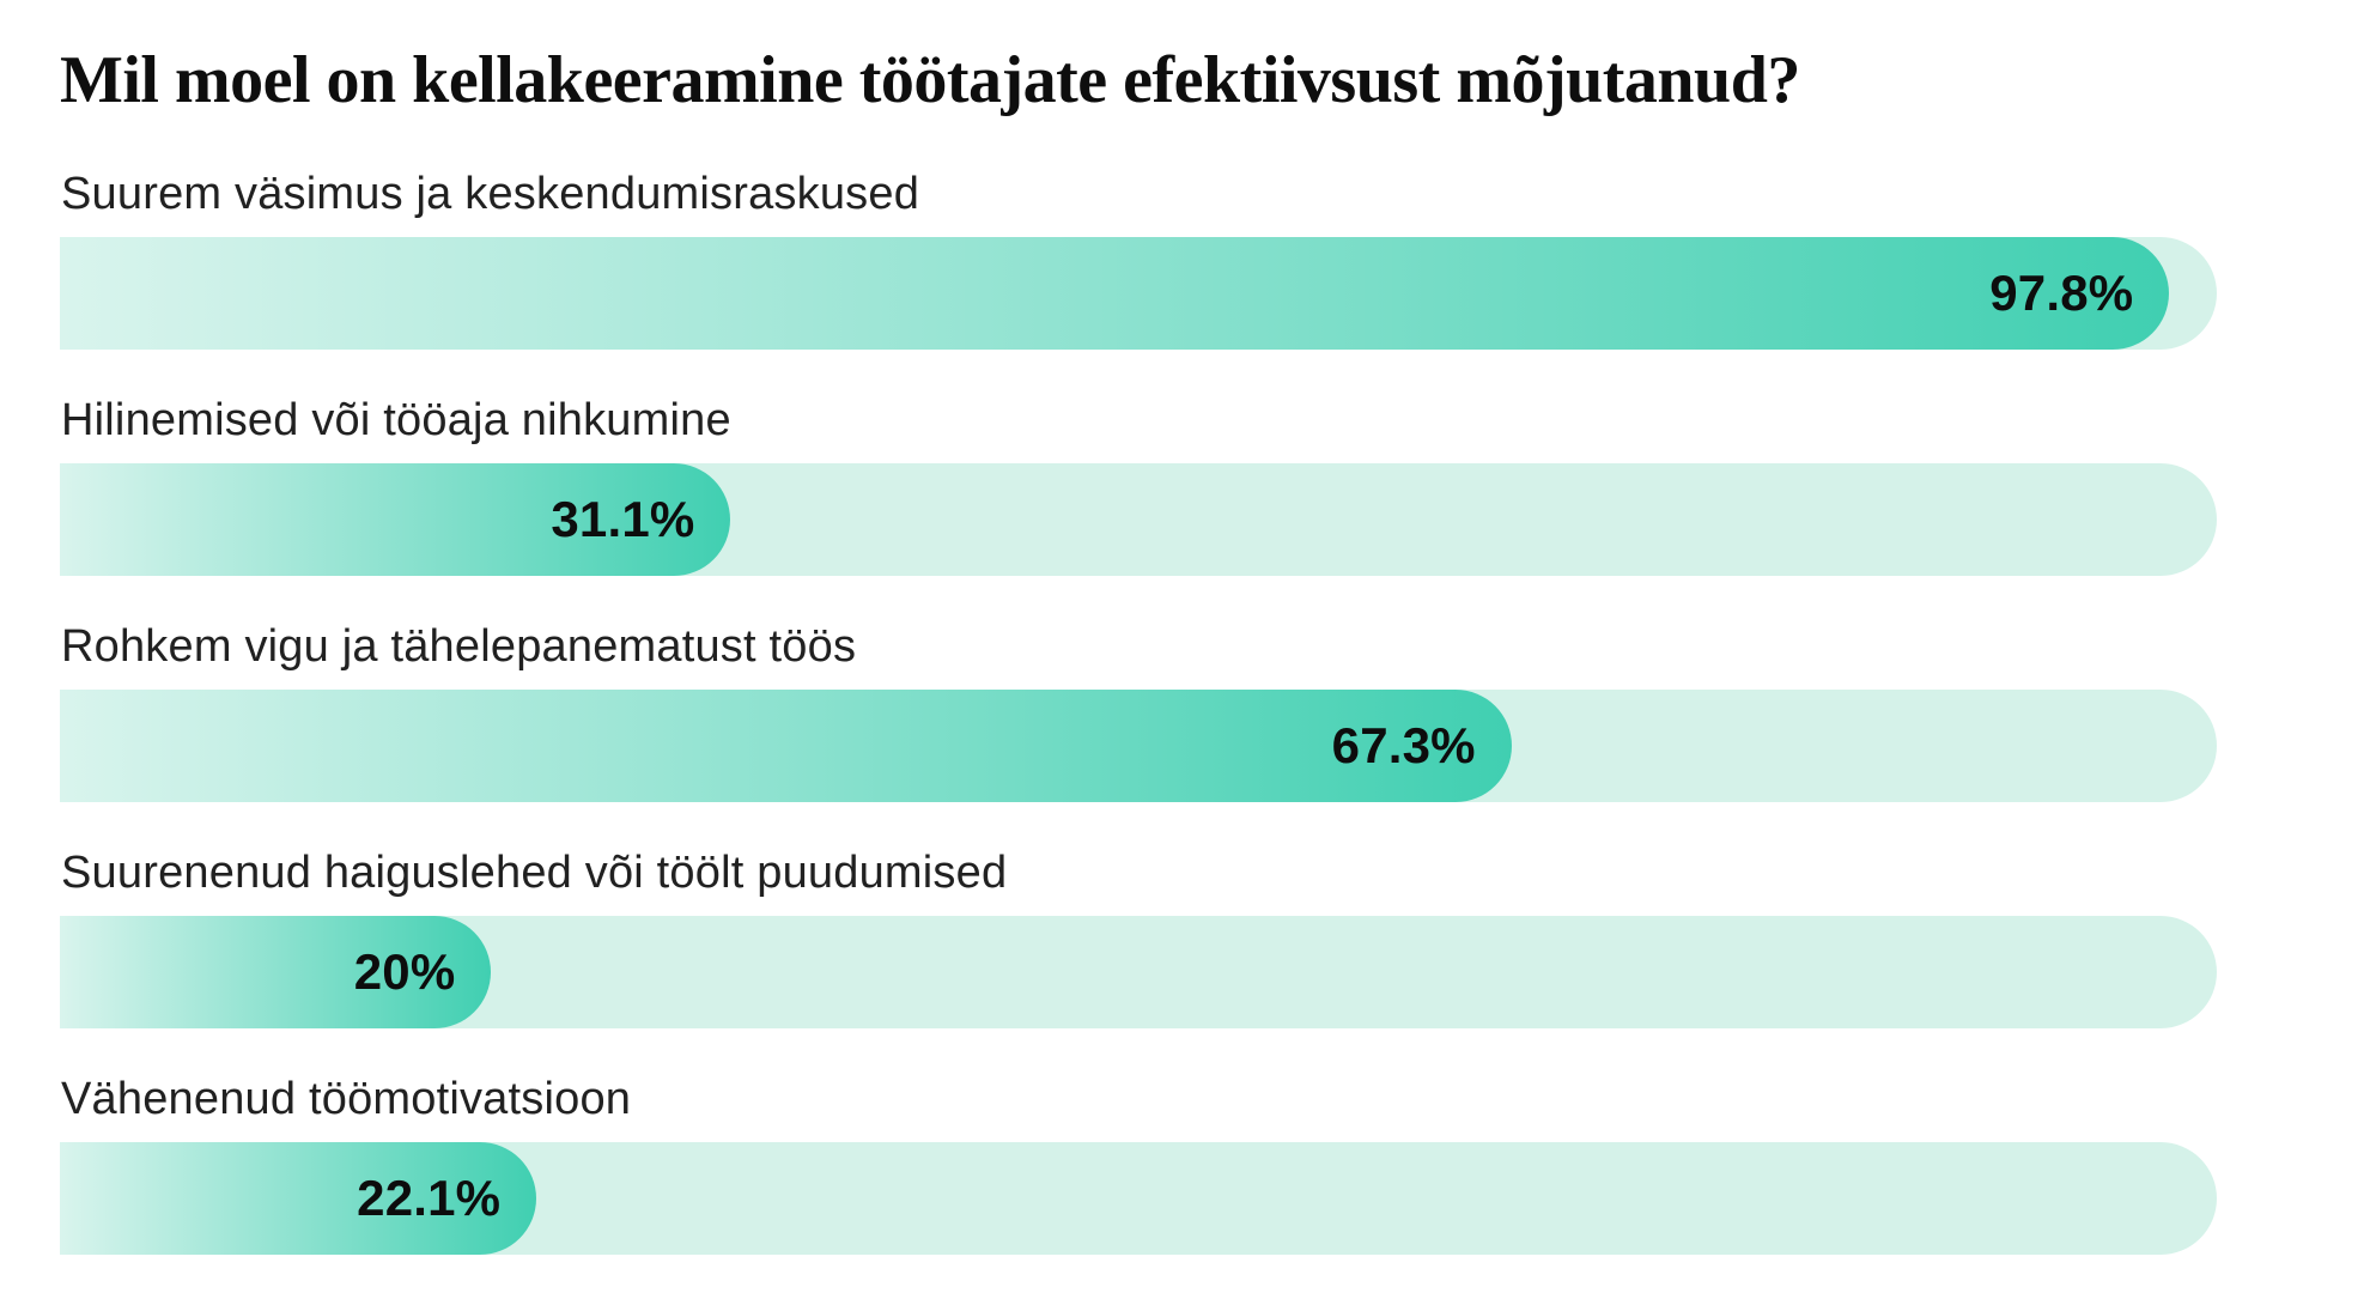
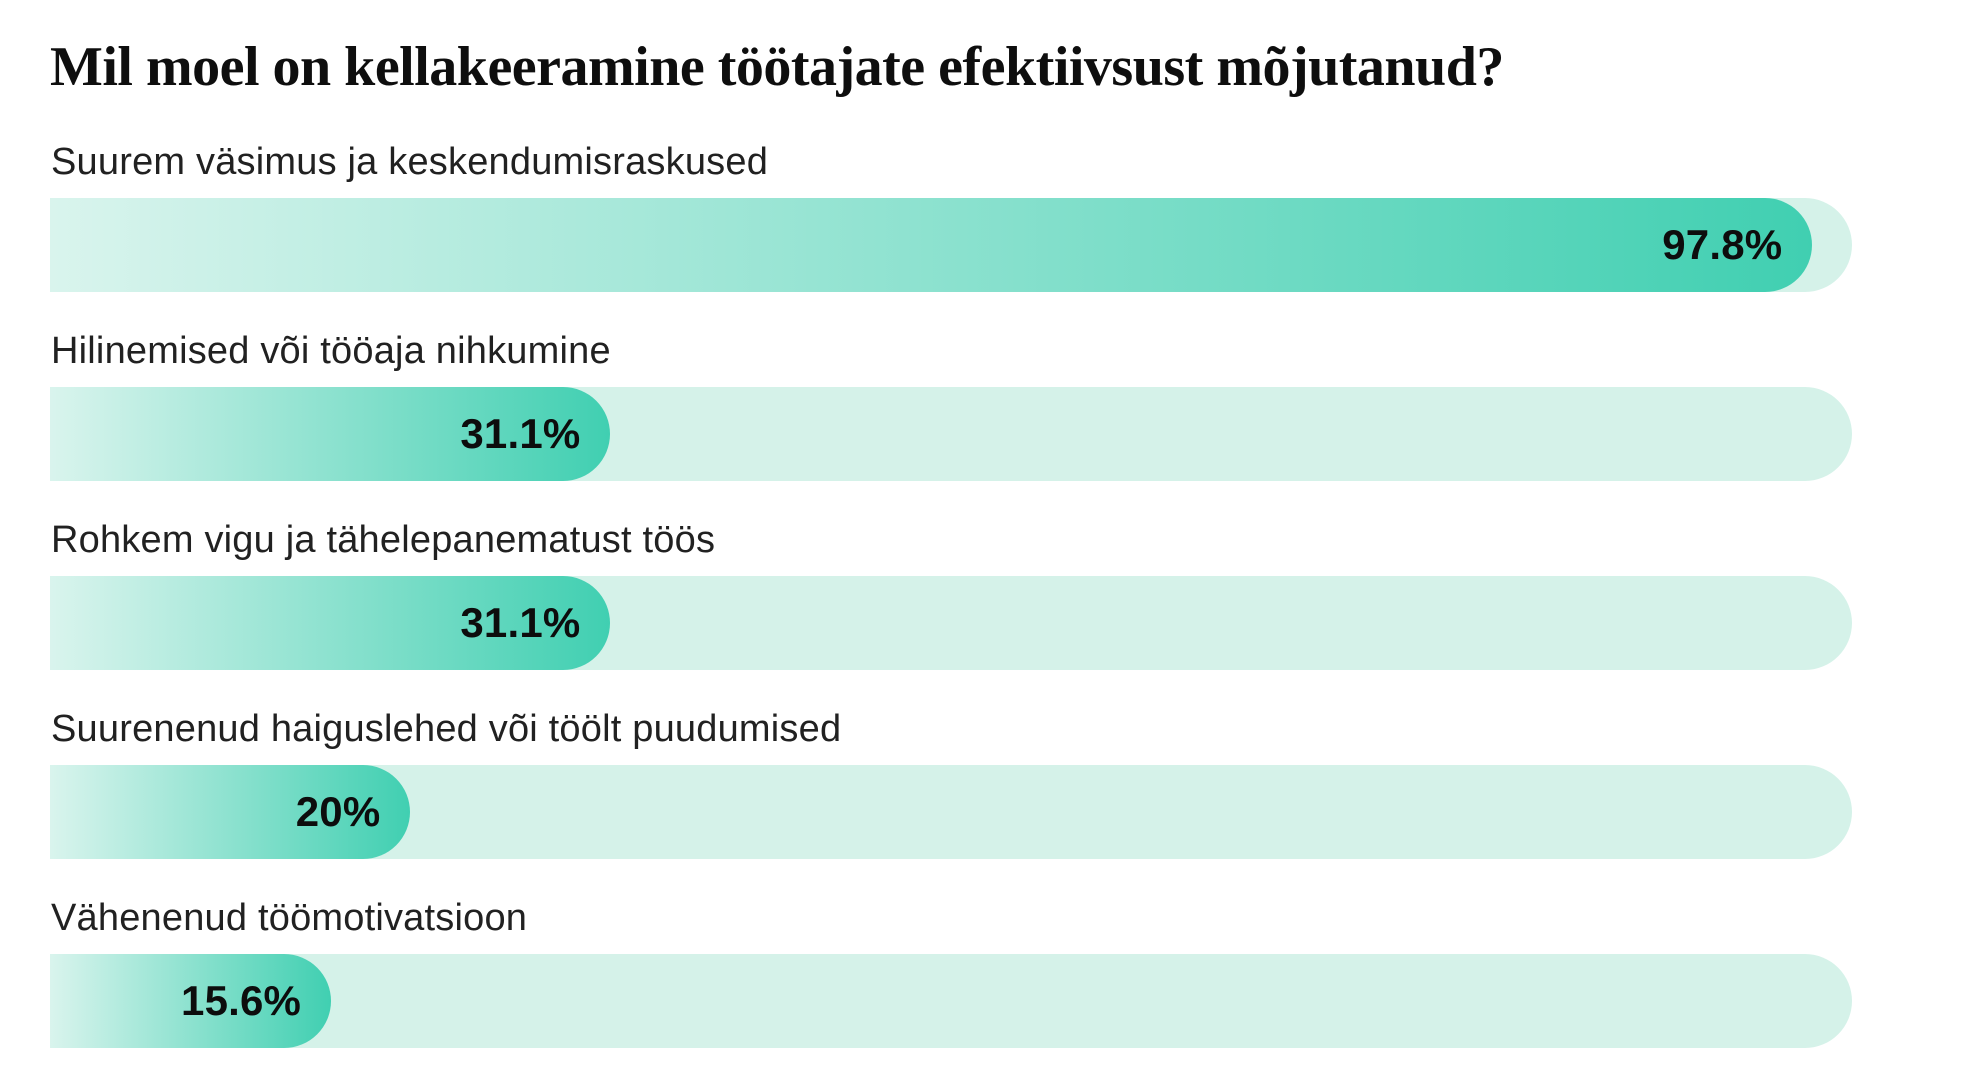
Rohkem vigu ja tähelepanematust töös: 67.3% -> 31.1%
Vähenenud töömotivatsioon: 22.1% -> 15.6%
